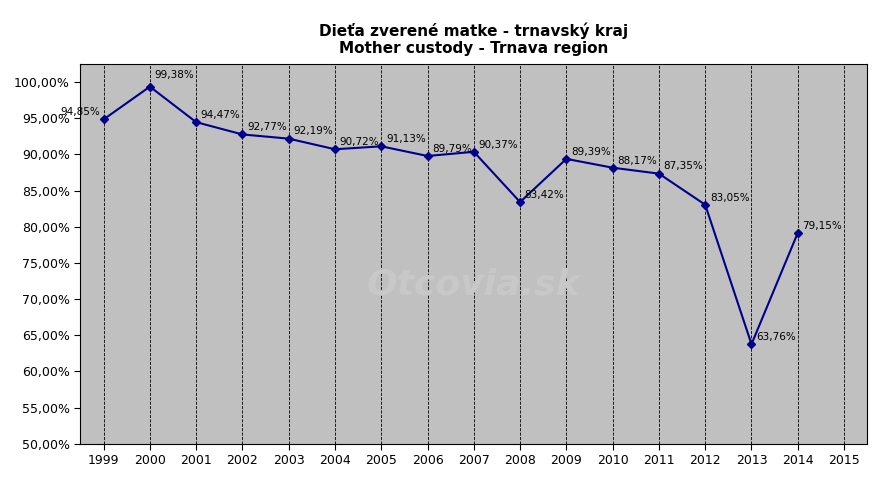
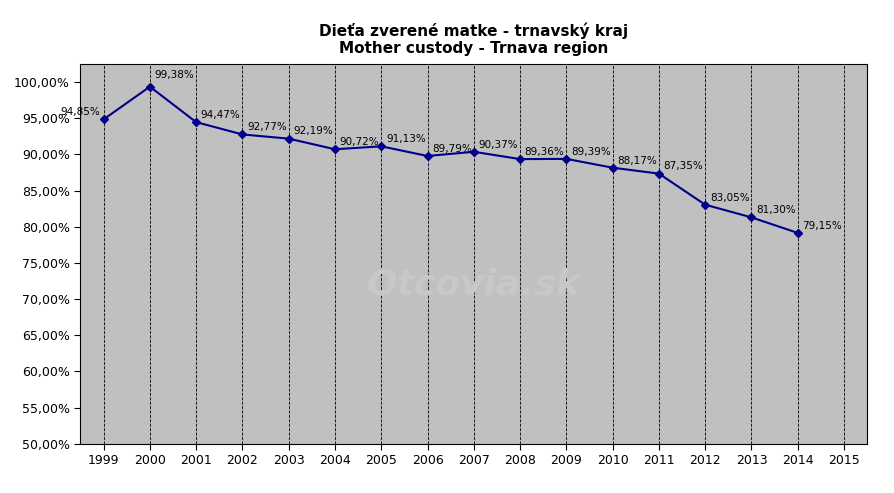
2008: 83,42% -> 89,36%
2013: 63,76% -> 81,30%
